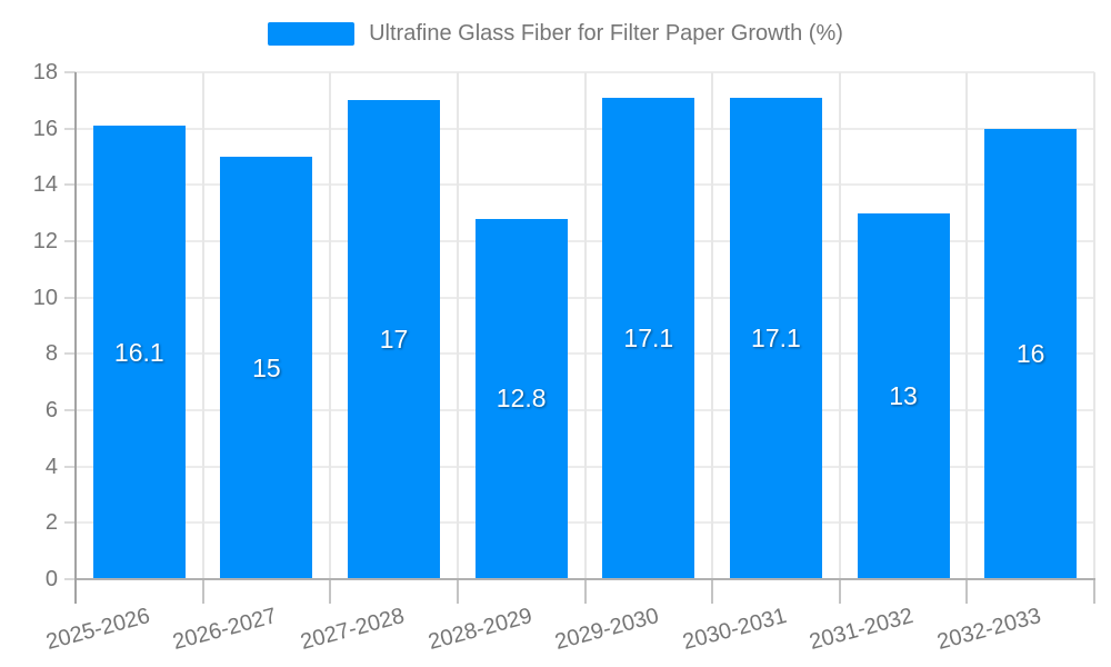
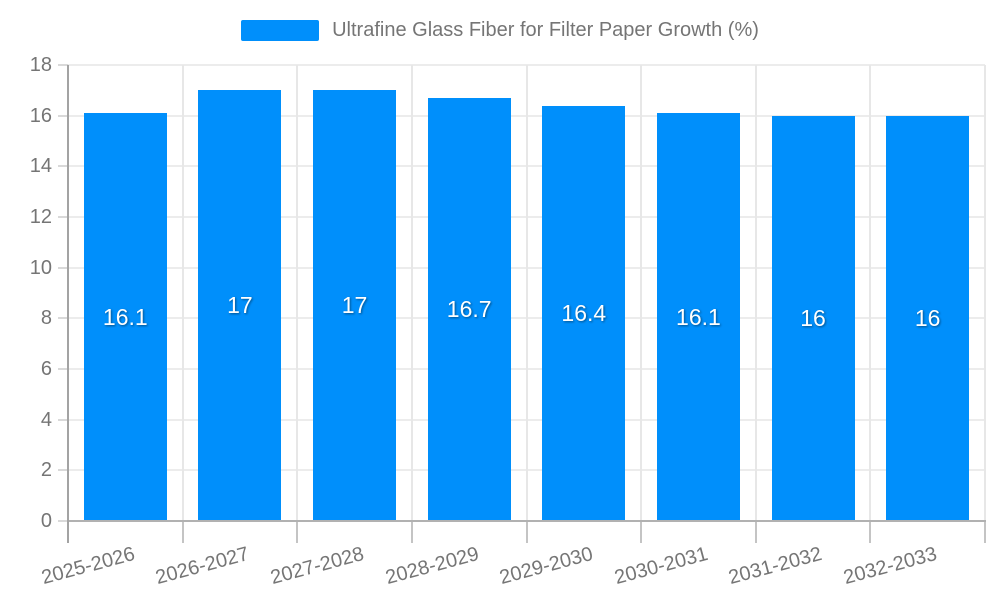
2026-2027: 15 -> 17
2028-2029: 12.8 -> 16.7
2029-2030: 17.1 -> 16.4
2030-2031: 17.1 -> 16.1
2031-2032: 13 -> 16
